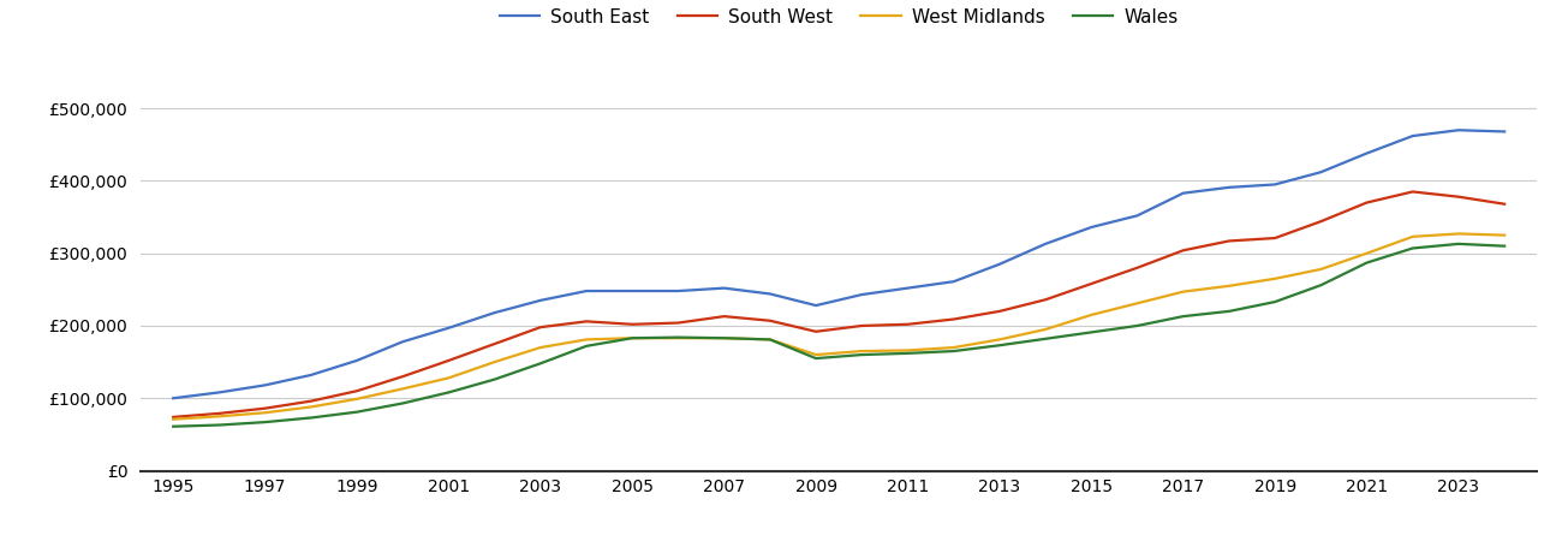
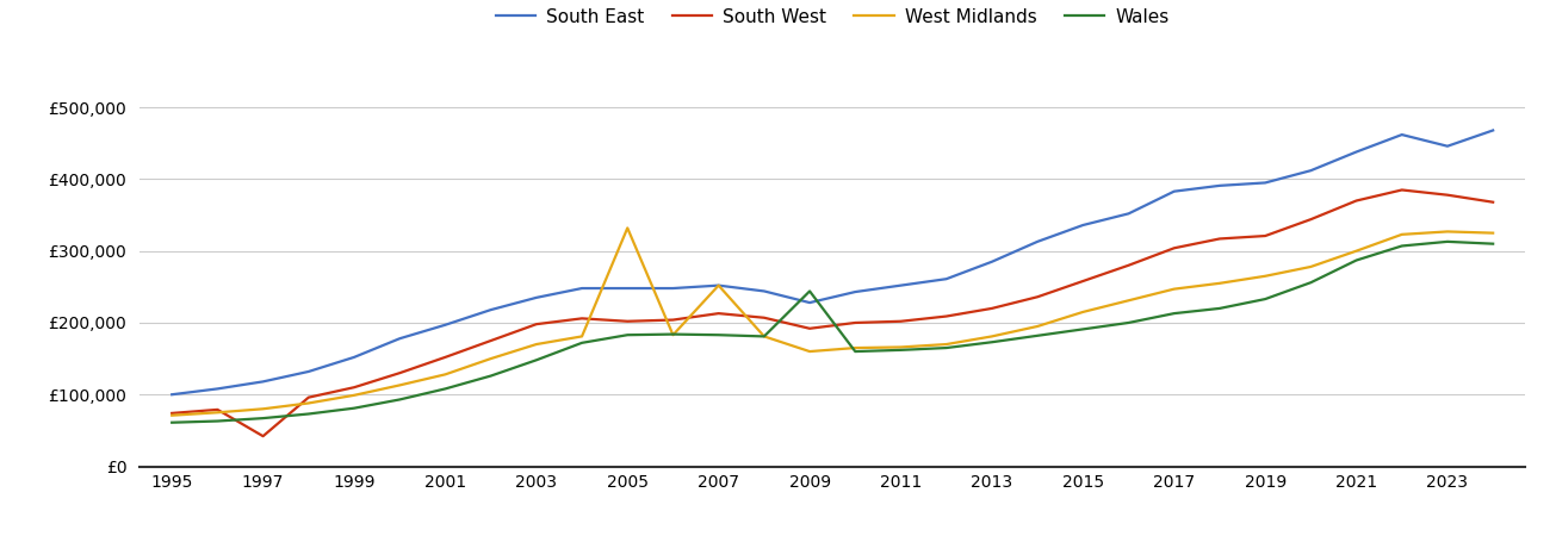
South West/1997: £86,000 -> £42,000
West Midlands/2005: £183,000 -> £332,000
West Midlands/2007: £183,000 -> £252,000
Wales/2009: £155,000 -> £244,000
South East/2023: £470,000 -> £446,000
